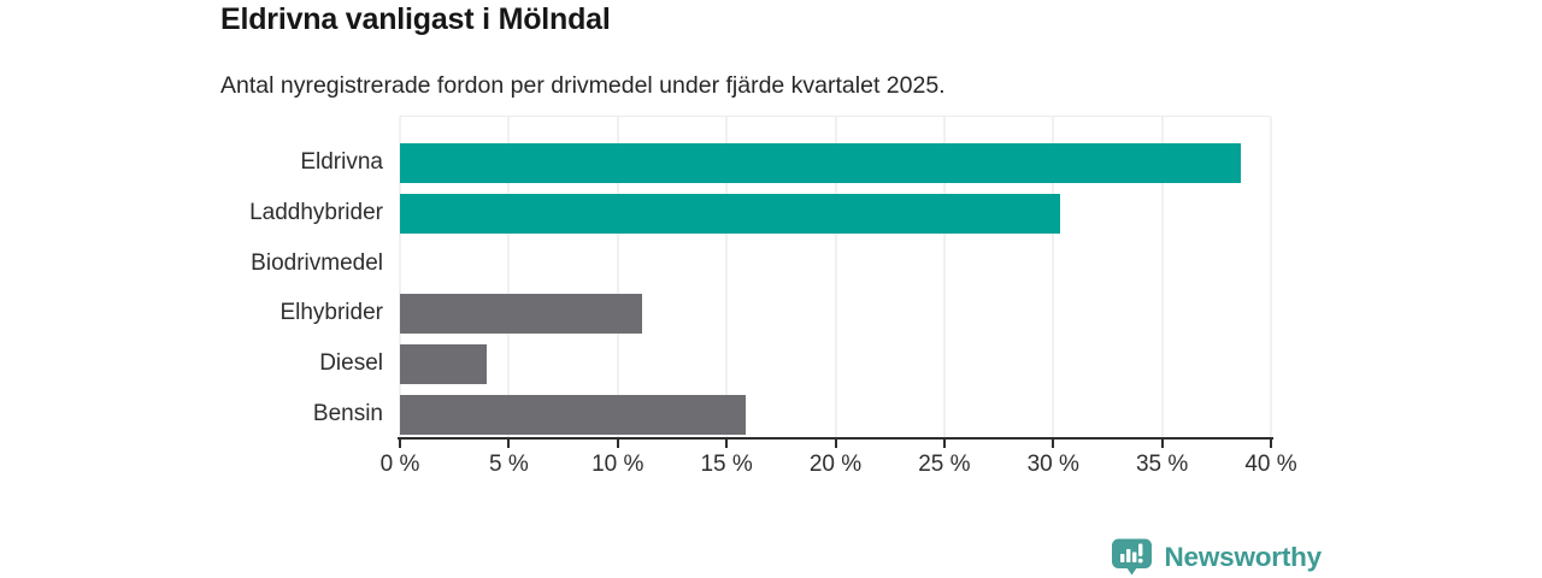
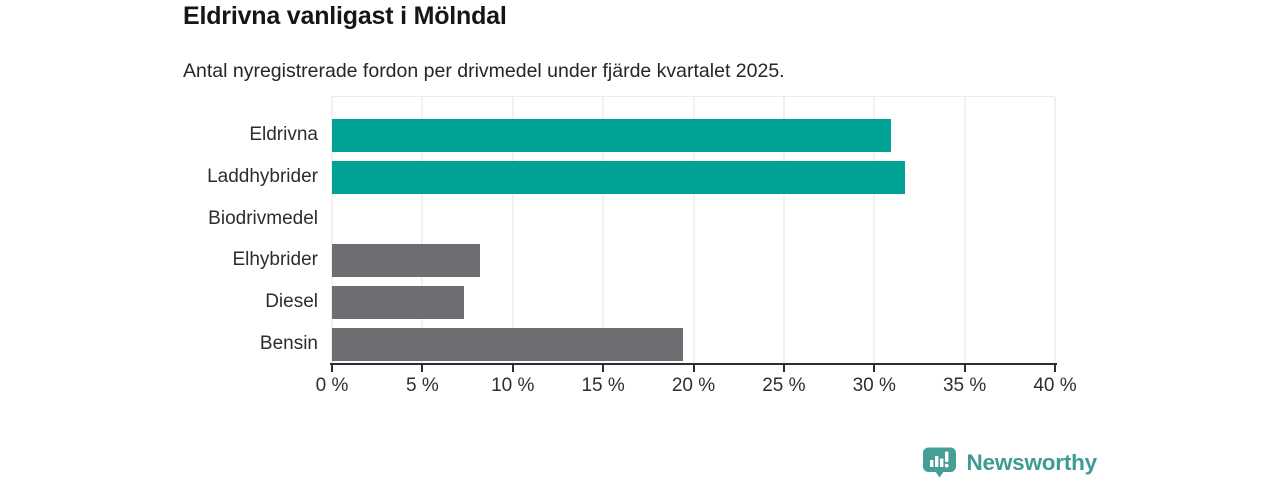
Eldrivna: 38.6% -> 30.9%
Laddhybrider: 30.3% -> 31.7%
Elhybrider: 11.1% -> 8.2%
Diesel: 4.0% -> 7.3%
Bensin: 15.9% -> 19.4%
